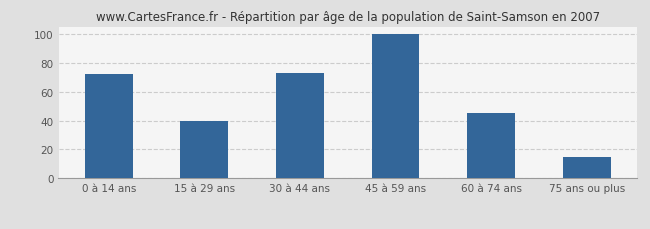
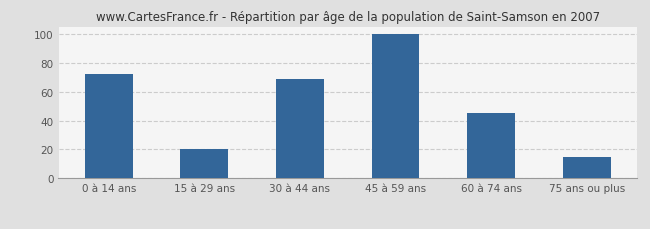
15 à 29 ans: 40 -> 20
30 à 44 ans: 73 -> 69
